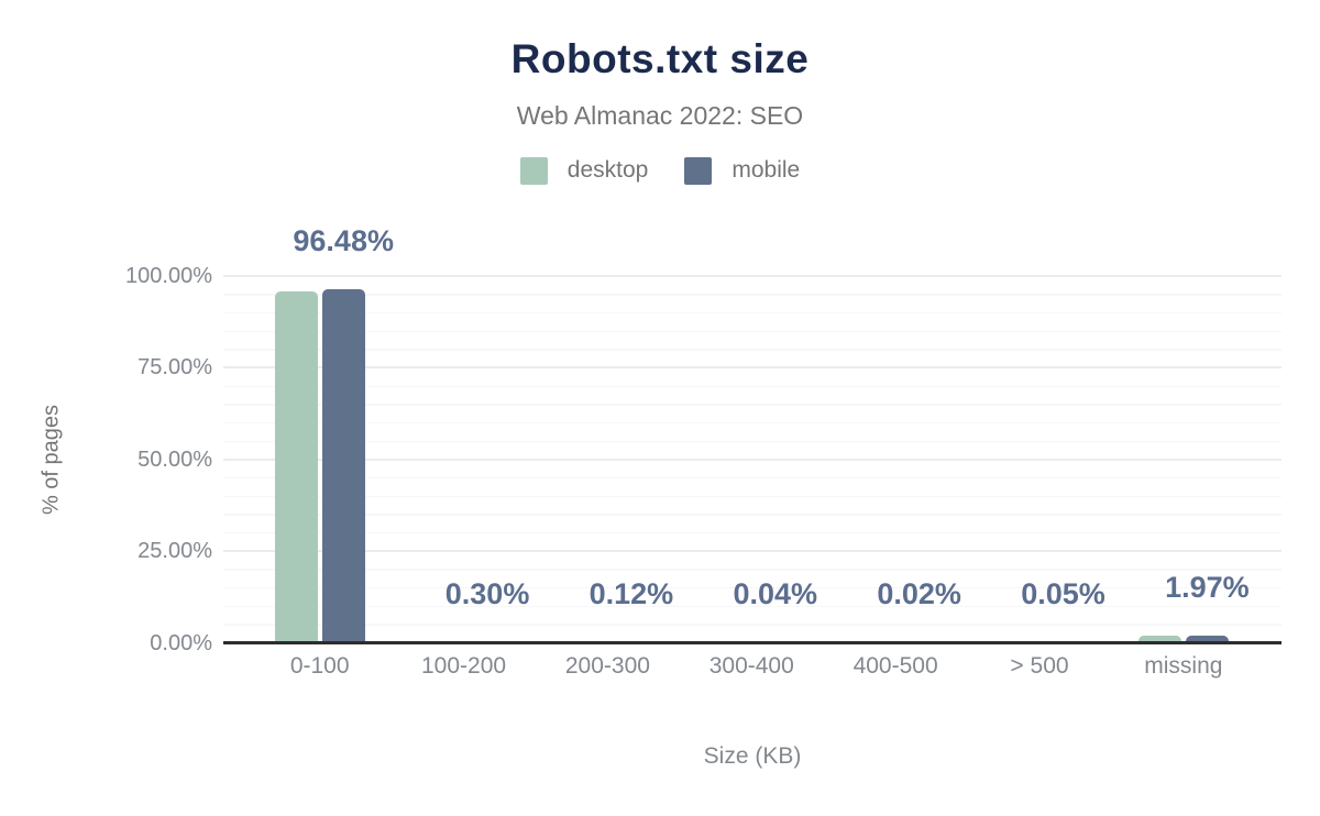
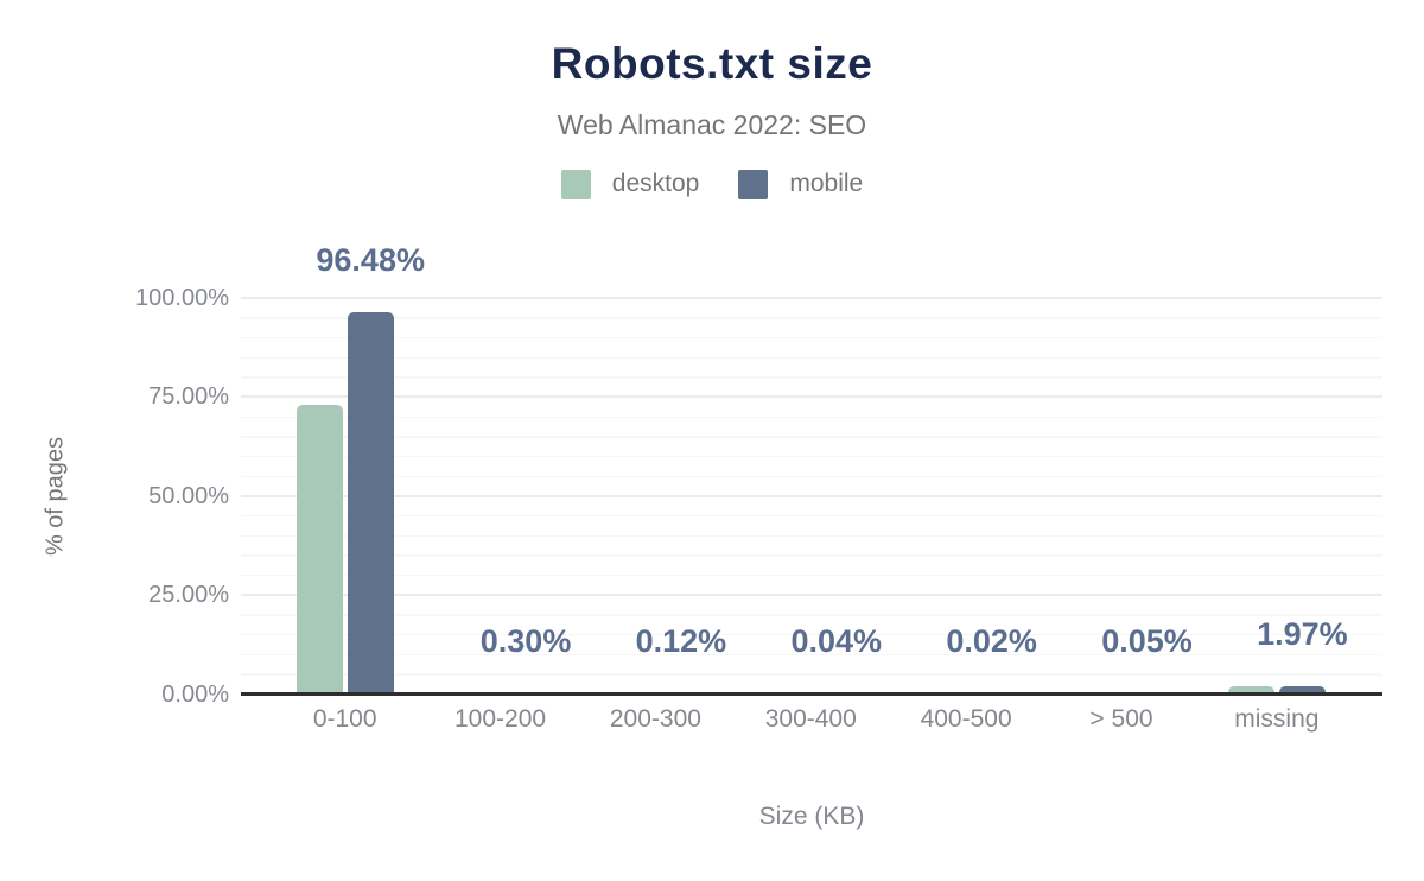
desktop/0-100: 96% -> 73%
